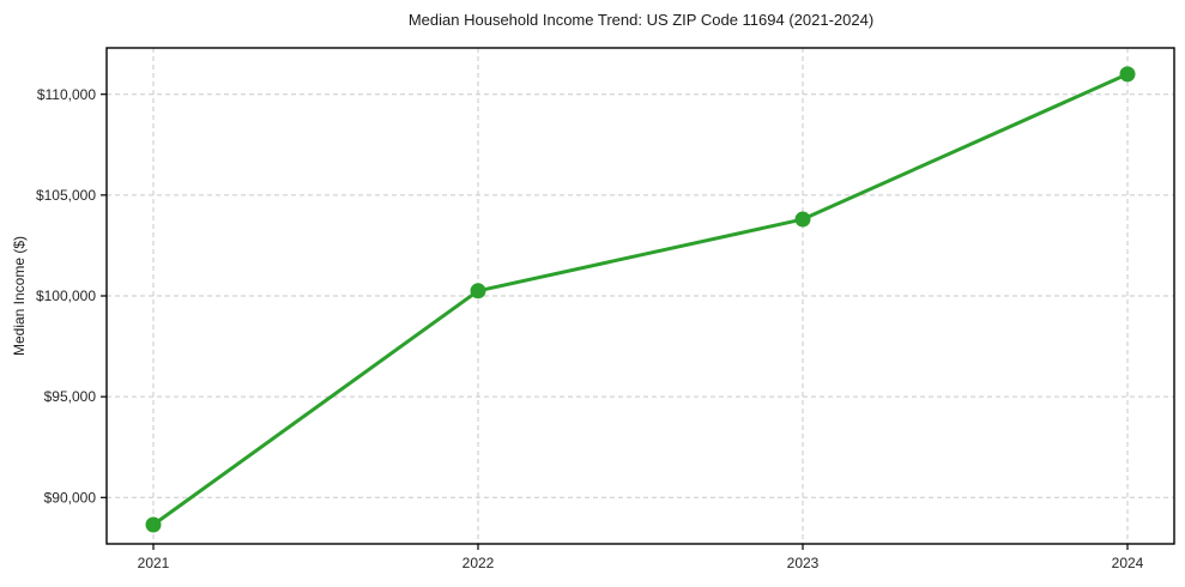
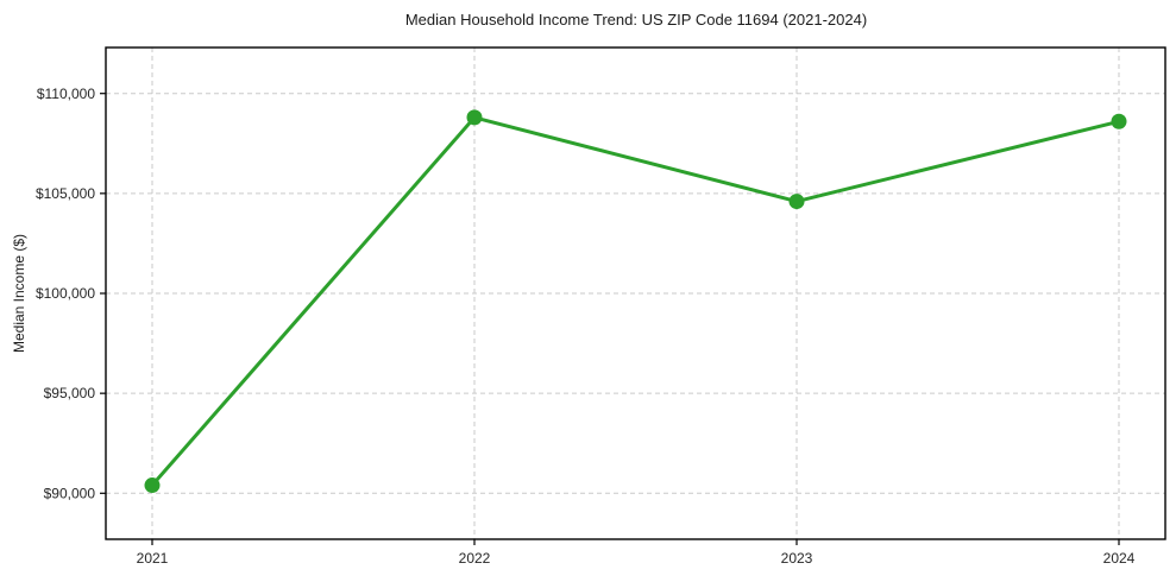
2021: $88600 -> $90400
2022: $100200 -> $108800
2023: $103800 -> $104600
2024: $111000 -> $108600
